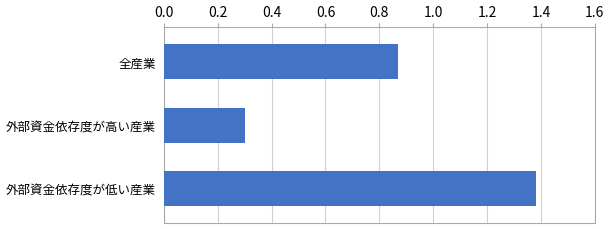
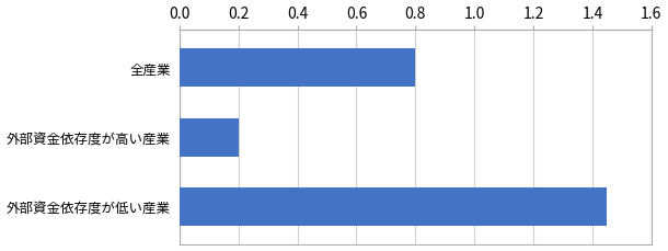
全産業: 0.87 -> 0.80
外部資金依存度が高い産業: 0.30 -> 0.20
外部資金依存度が低い産業: 1.38 -> 1.45
